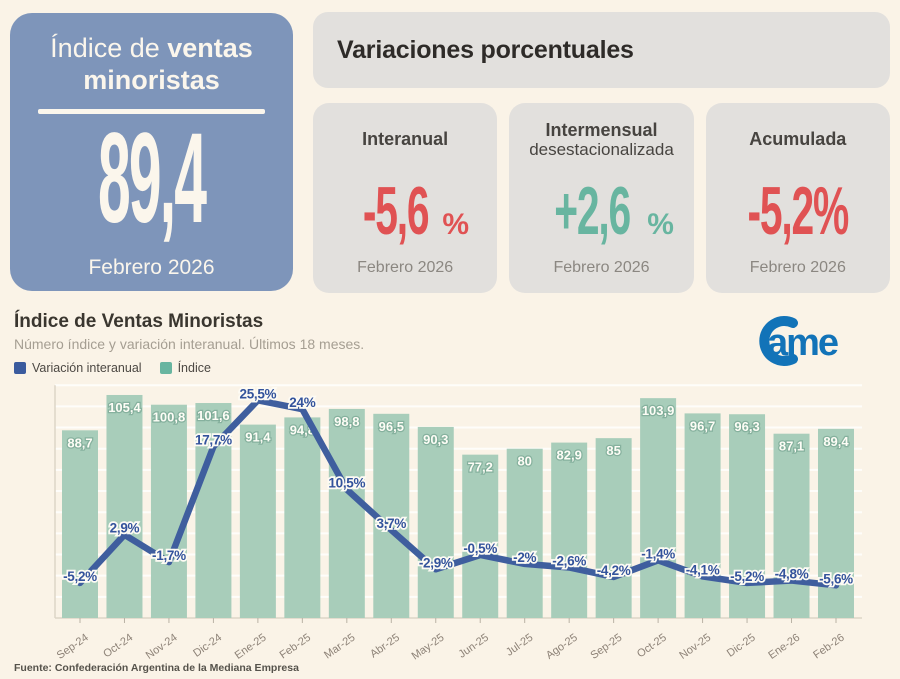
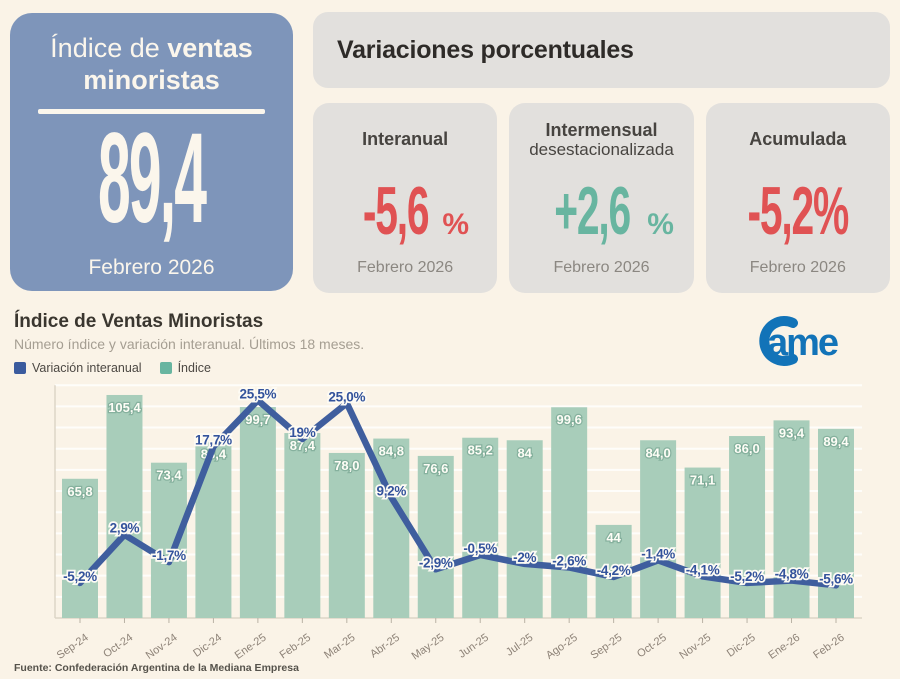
Índice/Sep-24: 88,7 -> 65,8
Índice/Nov-24: 100,8 -> 73,4
Índice/Dic-24: 101,6 -> 83,4
Índice/Ene-25: 91,4 -> 99,7
Índice/Feb-25: 94,8 -> 87,4
Variación interanual/Feb-25: 24% -> 19%
Índice/Mar-25: 98,8 -> 78,0
Variación interanual/Mar-25: 10,5% -> 25,0%
Índice/Abr-25: 96,5 -> 84,8
Variación interanual/Abr-25: 3,7% -> 9,2%
Índice/May-25: 90,3 -> 76,6
Índice/Jun-25: 77,2 -> 85,2
Índice/Jul-25: 80 -> 84
Índice/Ago-25: 82,9 -> 99,6
Índice/Sep-25: 85 -> 44
Índice/Oct-25: 103,9 -> 84,0
Índice/Nov-25: 96,7 -> 71,1
Índice/Dic-25: 96,3 -> 86,0
Índice/Ene-26: 87,1 -> 93,4
